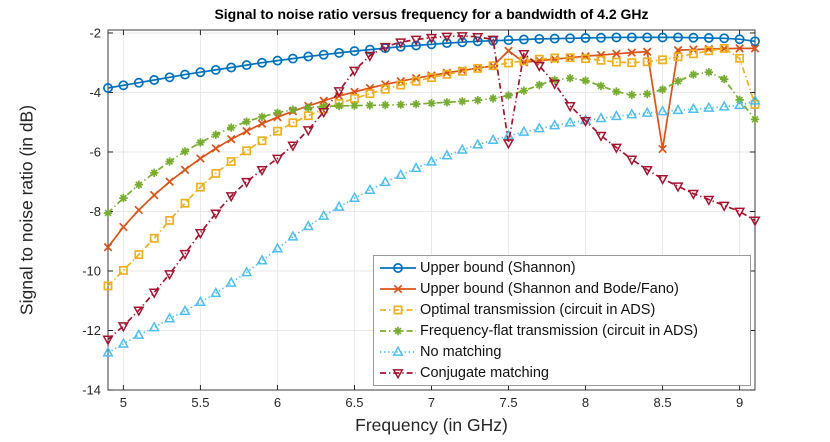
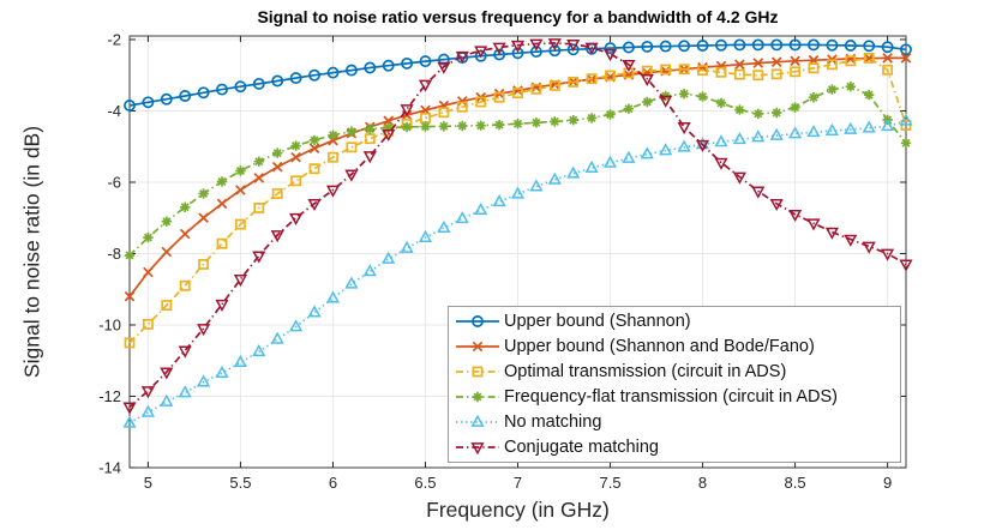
Upper bound (Shannon and Bode/Fano)/7.5: -2,6 -> -3,0
Conjugate matching/7.5: -5,7 -> -2,4
Upper bound (Shannon and Bode/Fano)/8.5: -5,9 -> -2,6
